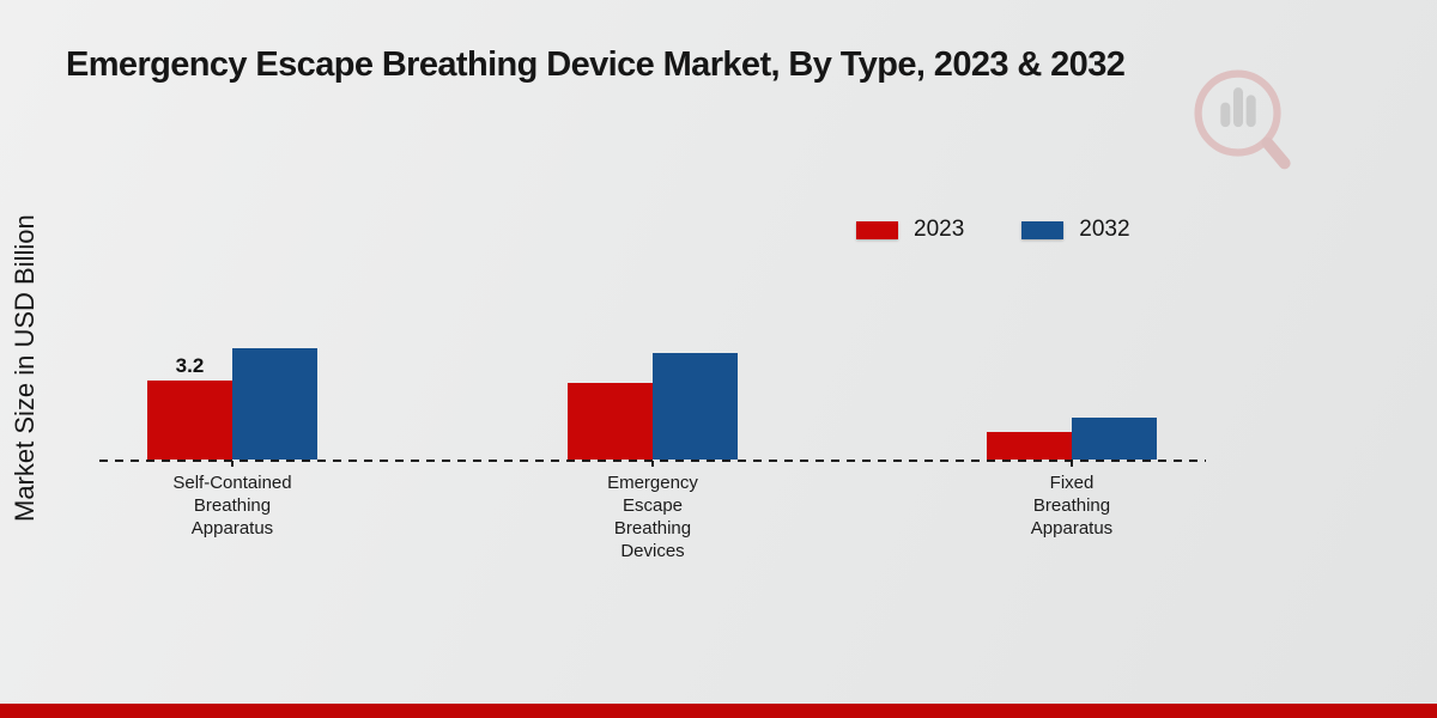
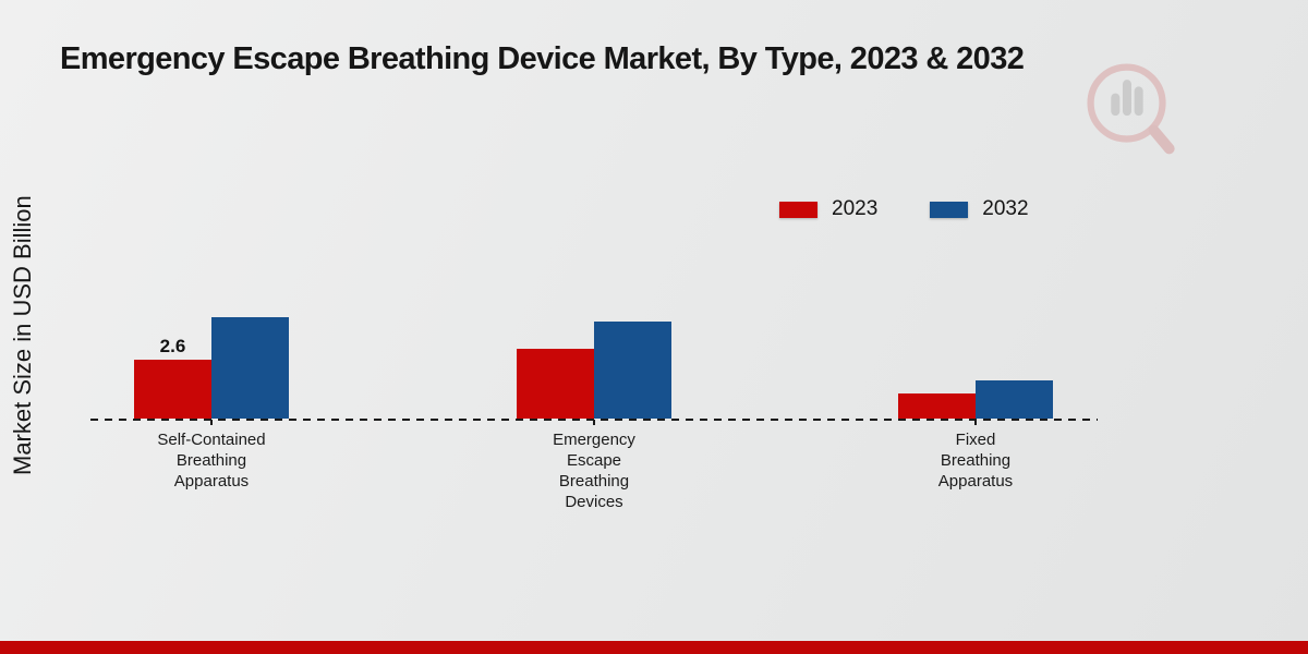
2023/Self-Contained Breathing Apparatus: 3.2 -> 2.6
